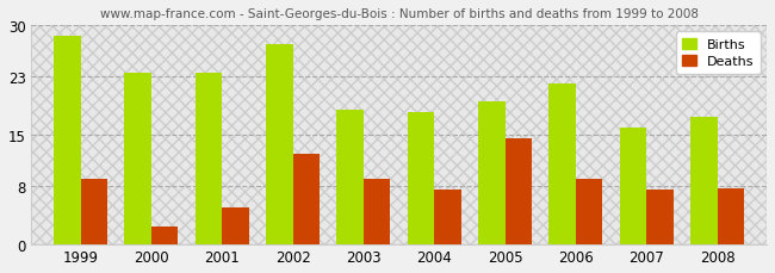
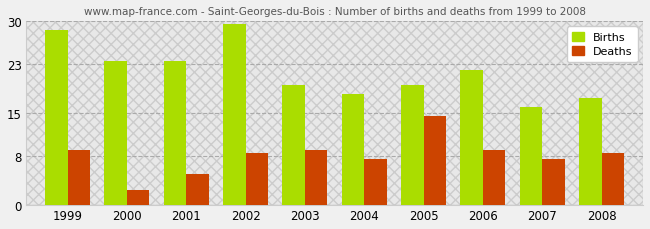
Births/2002: 27.4 -> 29.5
Deaths/2002: 12.4 -> 8.5
Births/2003: 18.4 -> 19.5
Deaths/2008: 7.6 -> 8.5
